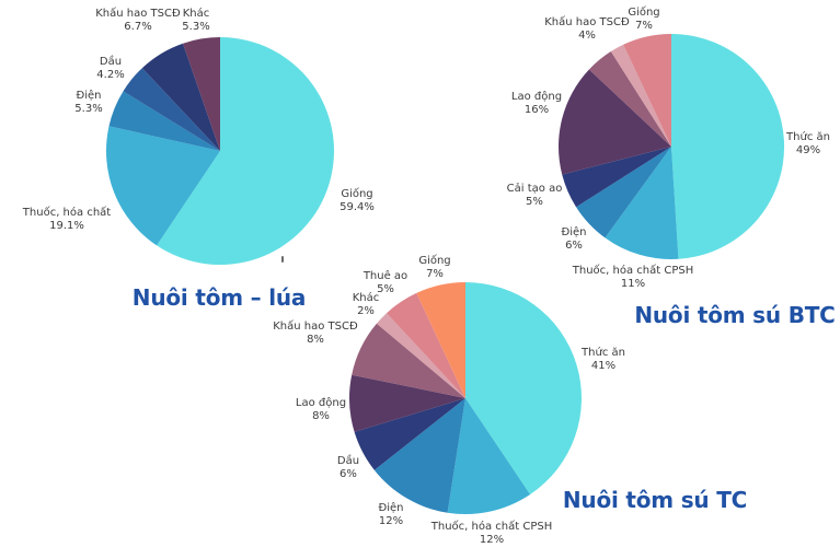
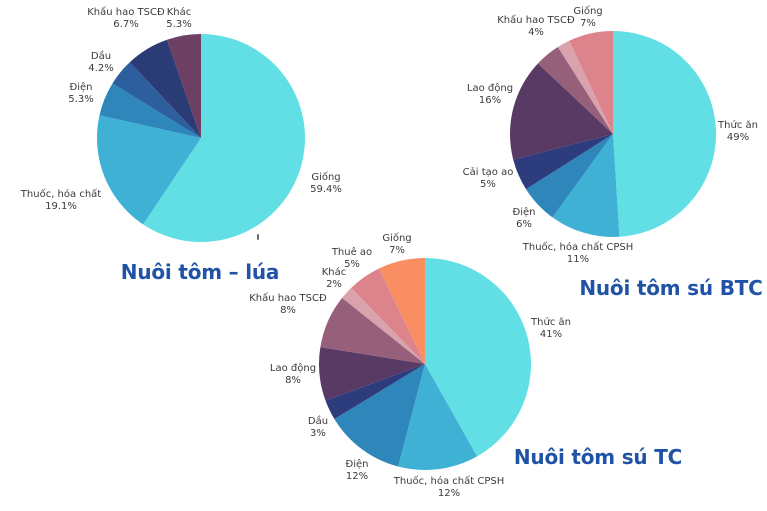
Nuôi tôm sú TC/Dầu: 6% -> 3%
